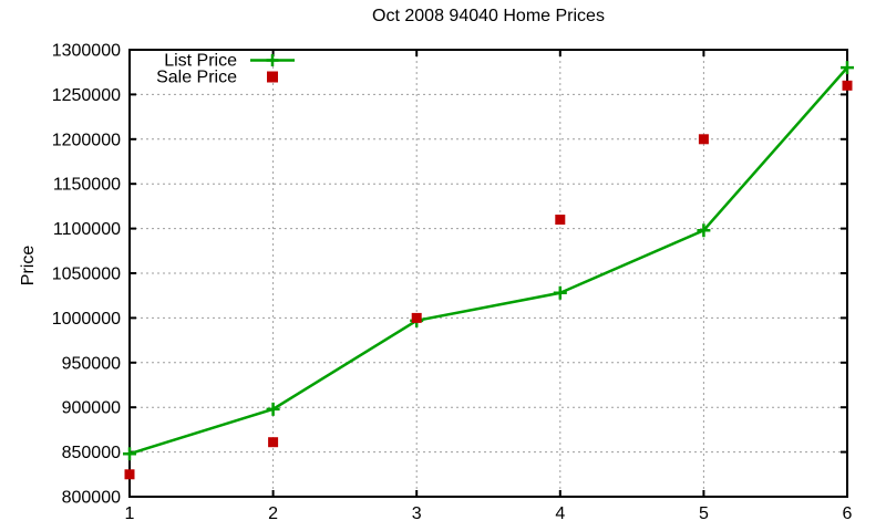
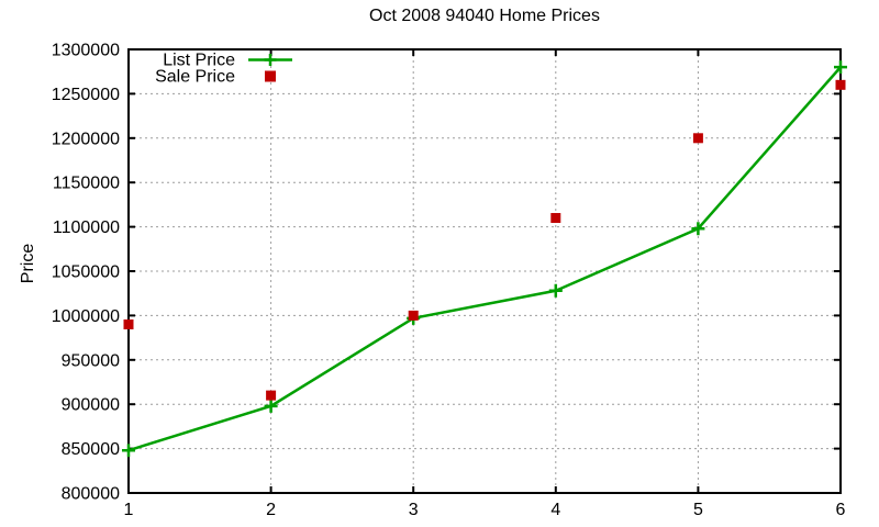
Sale Price/1: 820000 -> 990000
Sale Price/2: 860000 -> 910000
